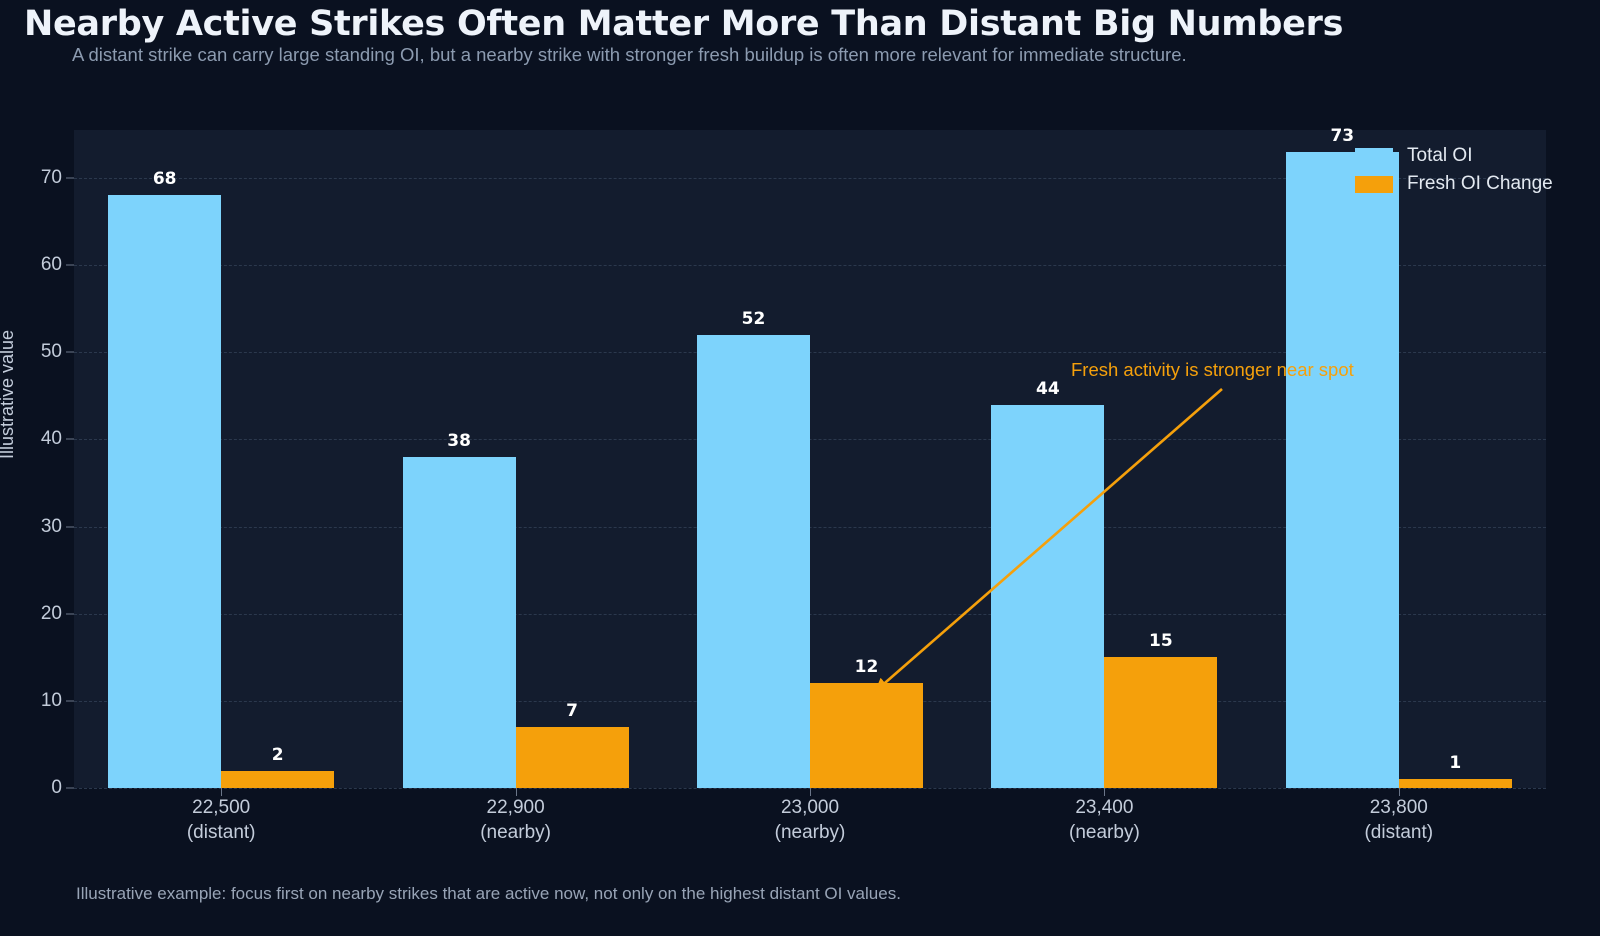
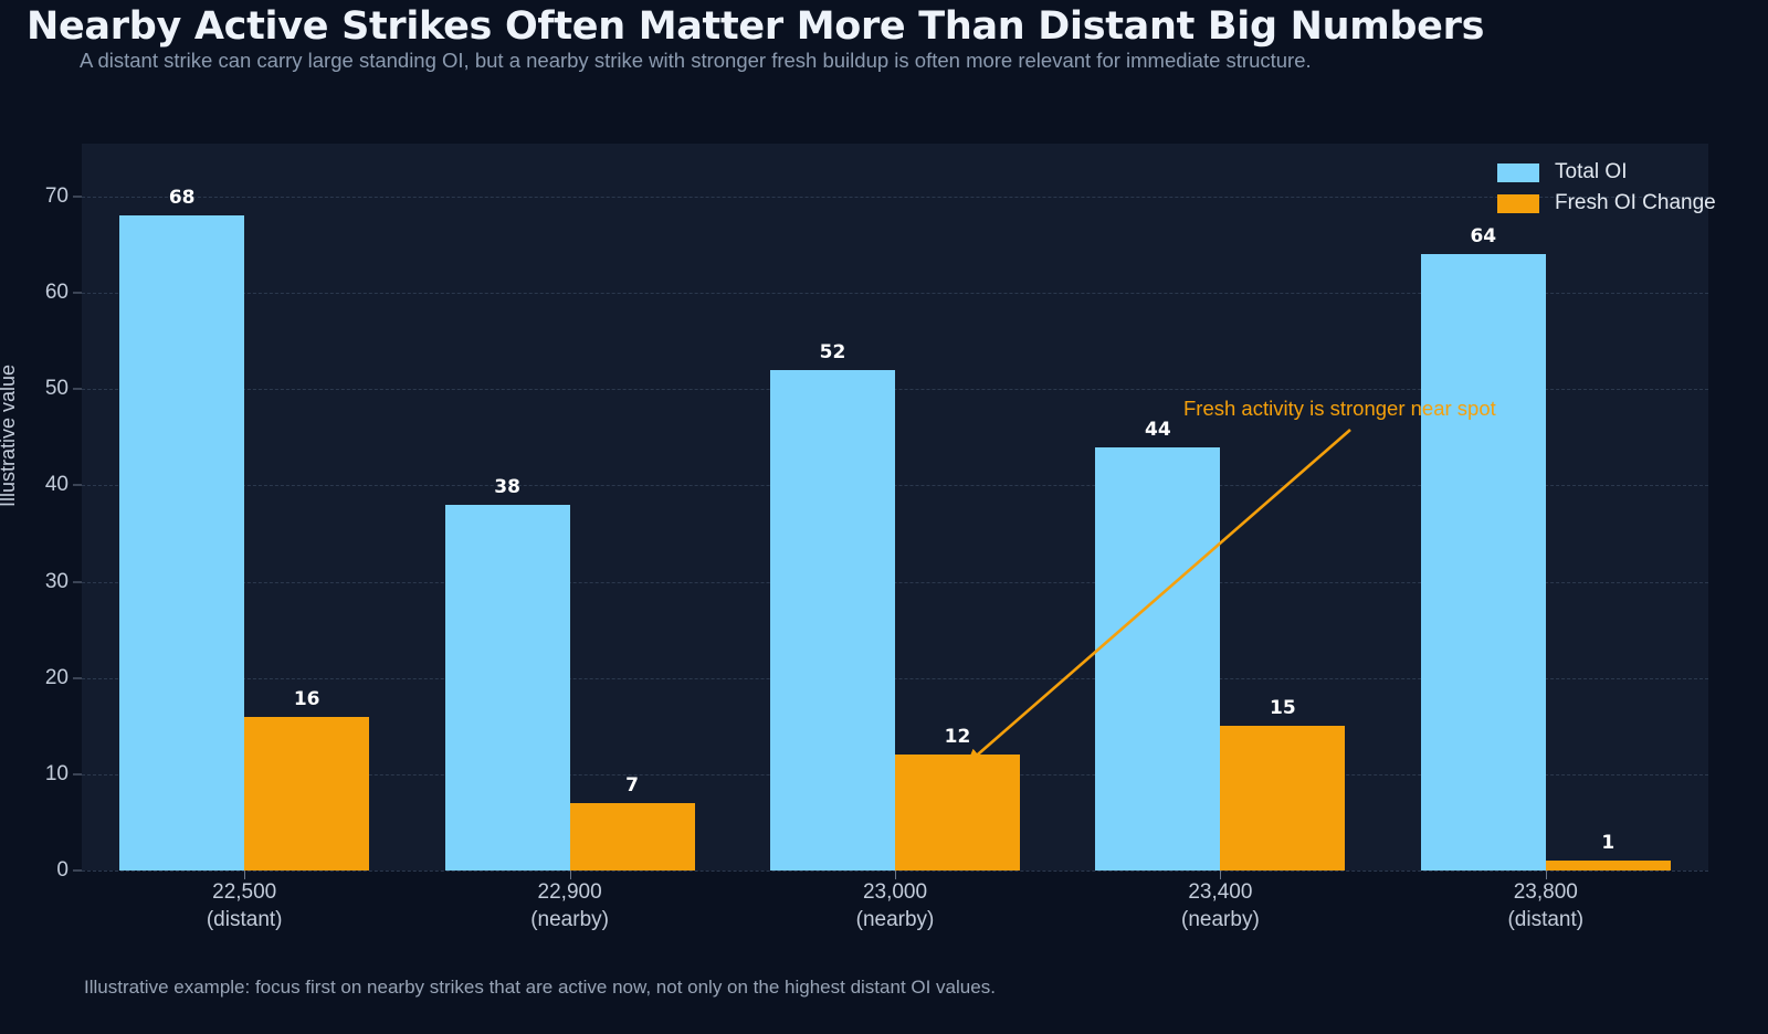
Fresh OI Change/22,500: 2 -> 16
Total OI/23,800: 73 -> 64
